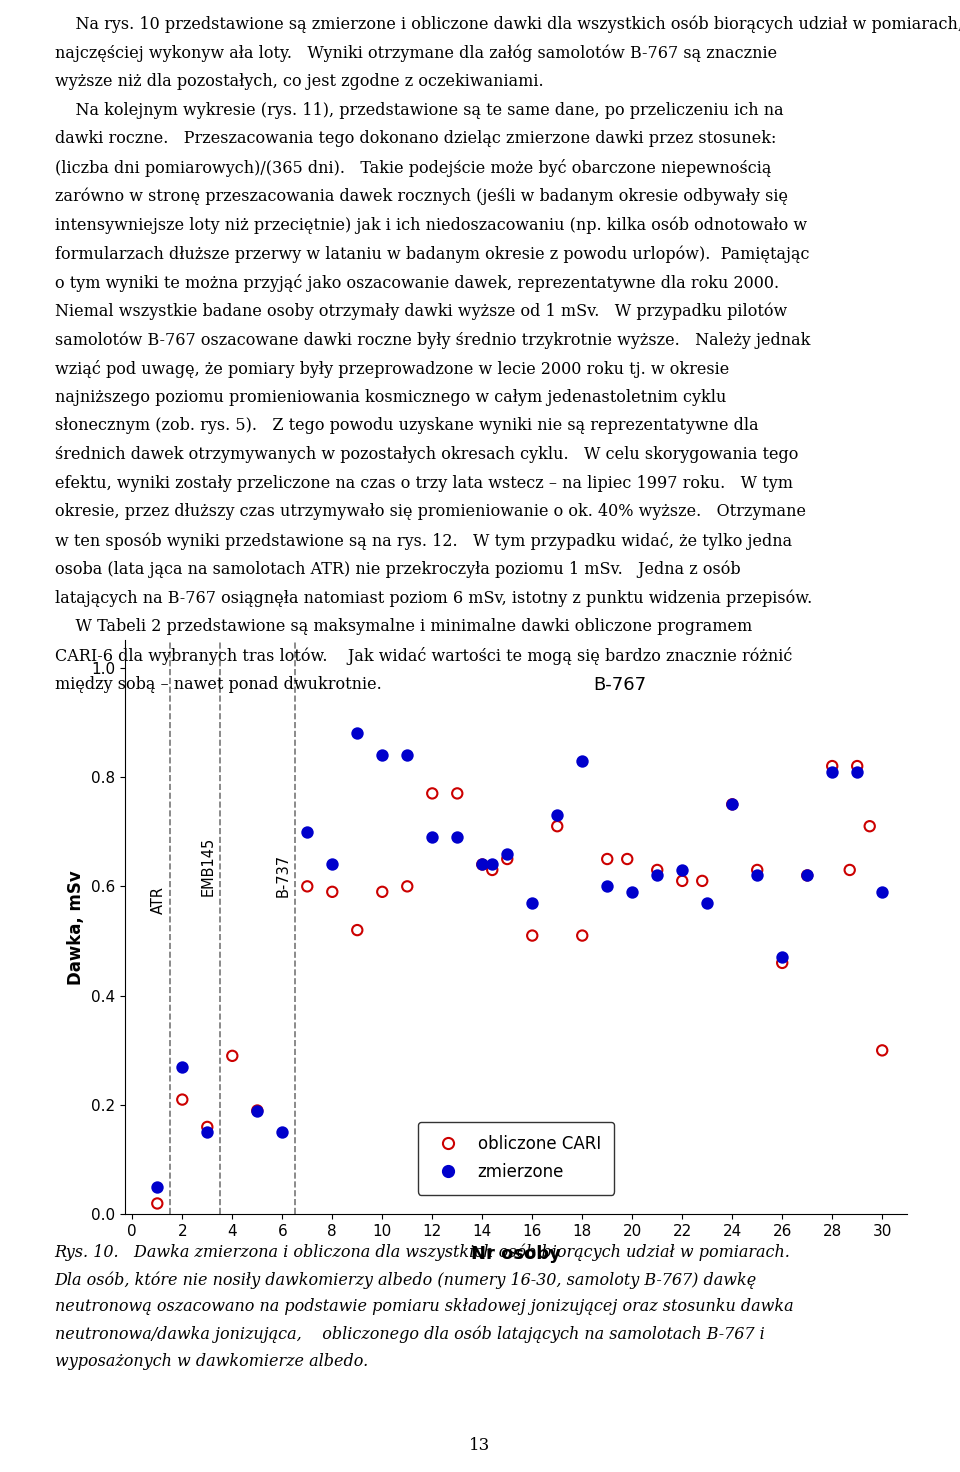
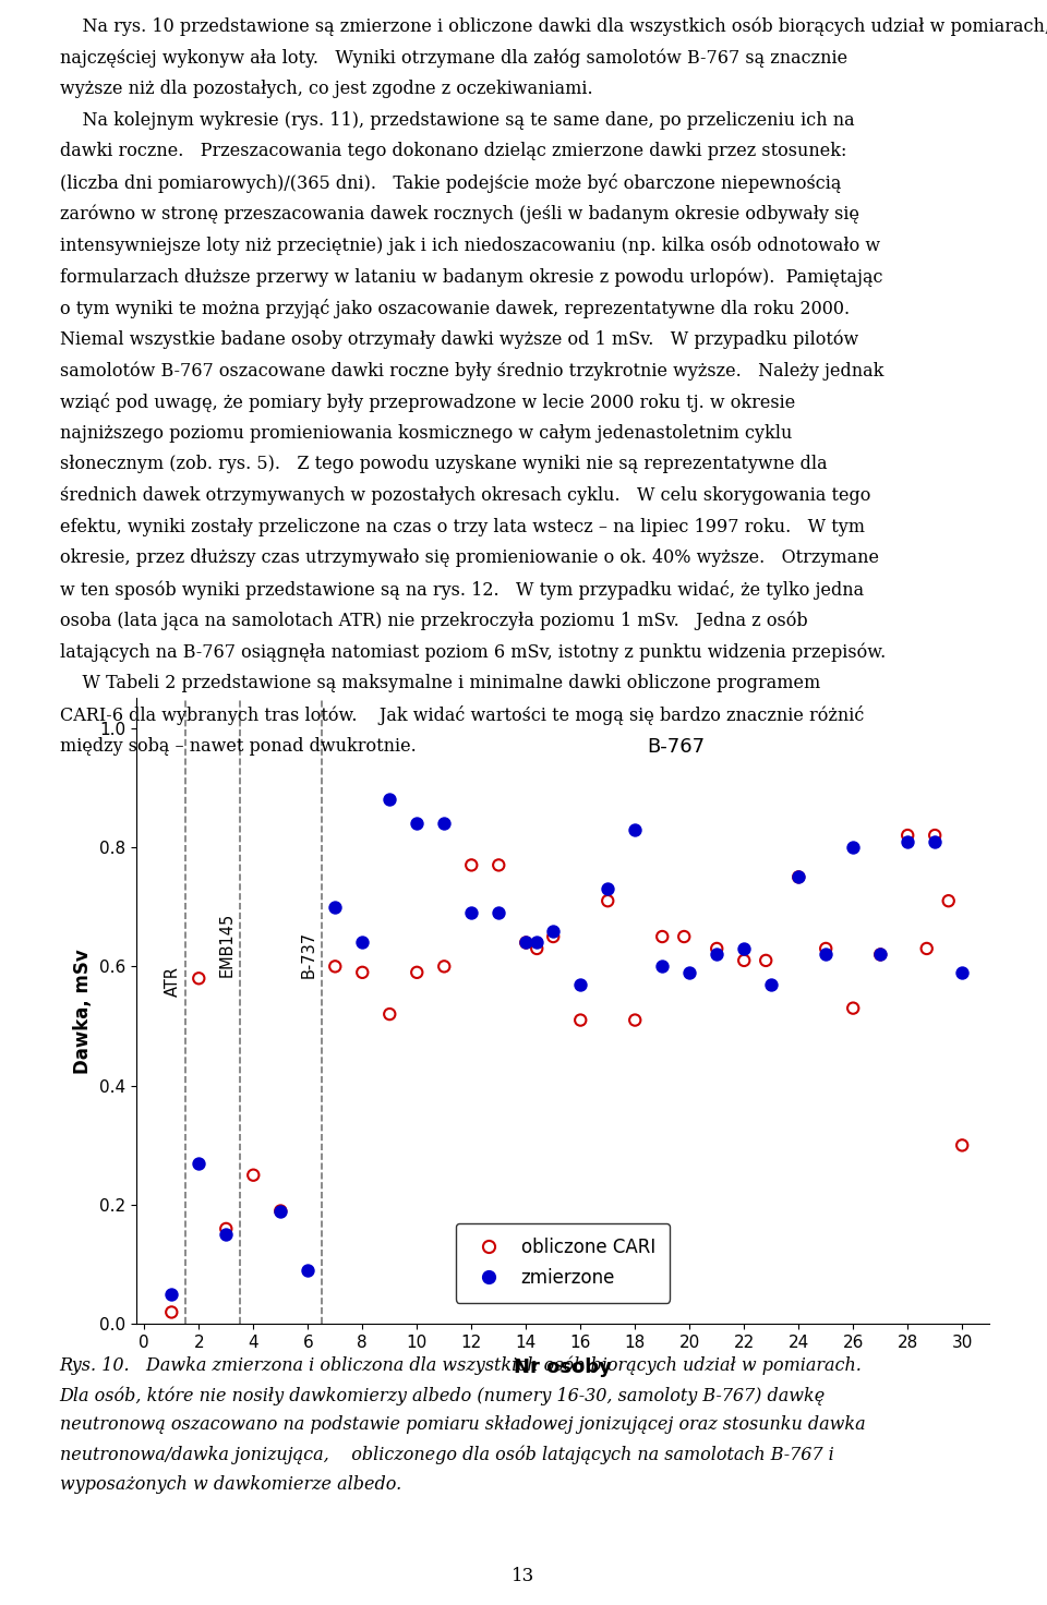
obliczone CARI/2: 0.21 -> 0.58
obliczone CARI/4: 0.29 -> 0.25
zmierzone/6: 0.15 -> 0.09
obliczone CARI/26: 0.46 -> 0.53
zmierzone/26: 0.47 -> 0.80
